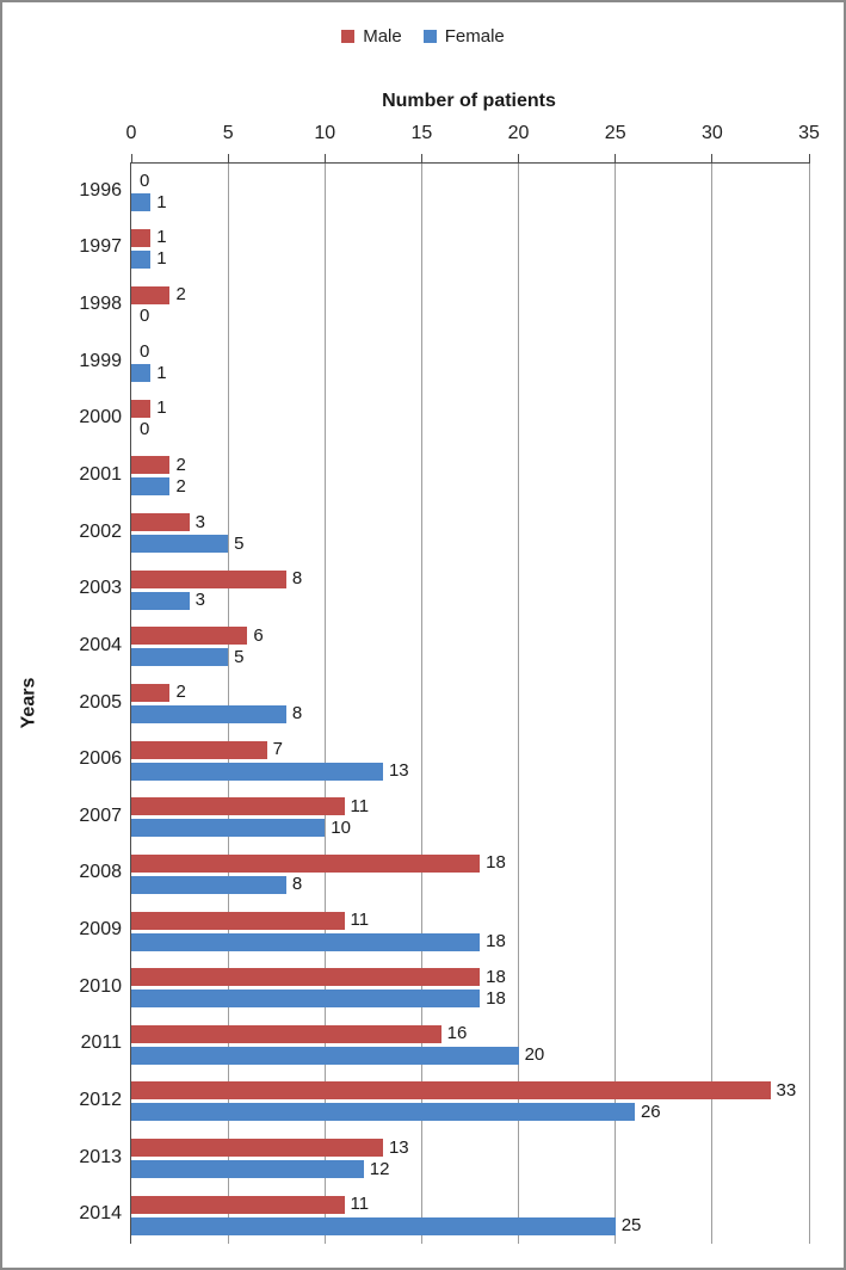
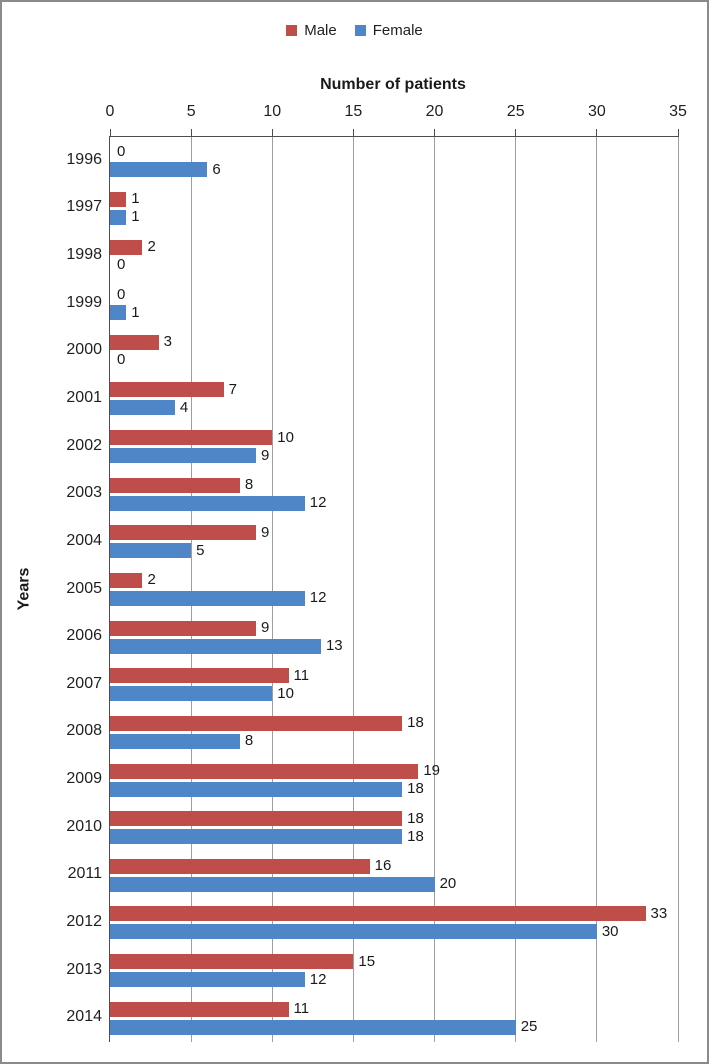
Female/1996: 1 -> 6
Male/2000: 1 -> 3
Male/2001: 2 -> 7
Female/2001: 2 -> 4
Male/2002: 3 -> 10
Female/2002: 5 -> 9
Female/2003: 3 -> 12
Male/2004: 6 -> 9
Female/2005: 8 -> 12
Male/2006: 7 -> 9
Male/2009: 11 -> 19
Female/2012: 26 -> 30
Male/2013: 13 -> 15
